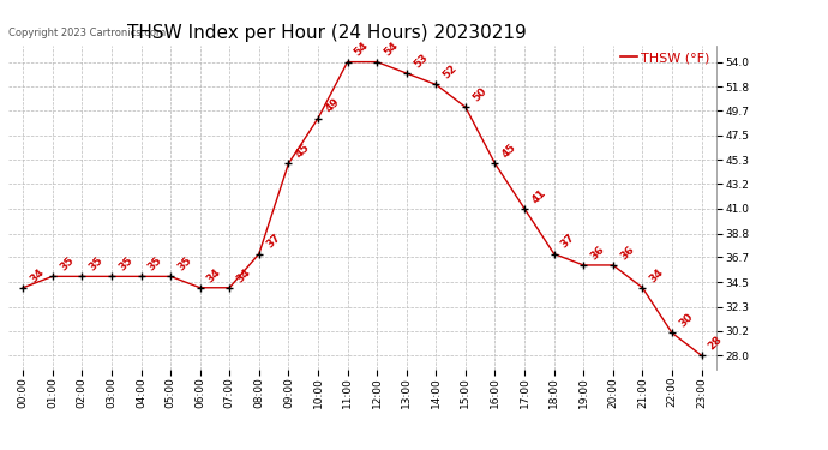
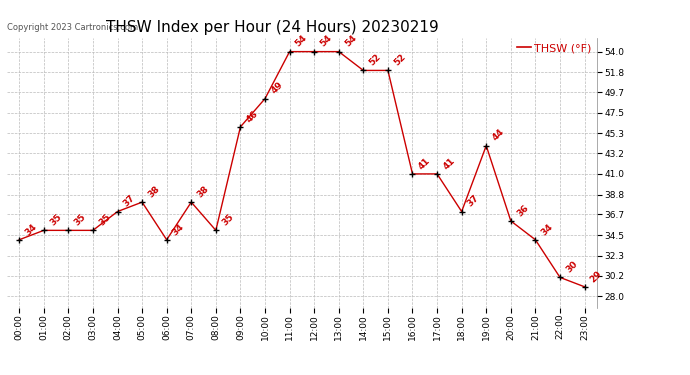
04:00: 35 -> 37
05:00: 35 -> 38
07:00: 34 -> 38
08:00: 37 -> 35
09:00: 45 -> 46
13:00: 53 -> 54
15:00: 50 -> 52
16:00: 45 -> 41
19:00: 36 -> 44
23:00: 28 -> 29
